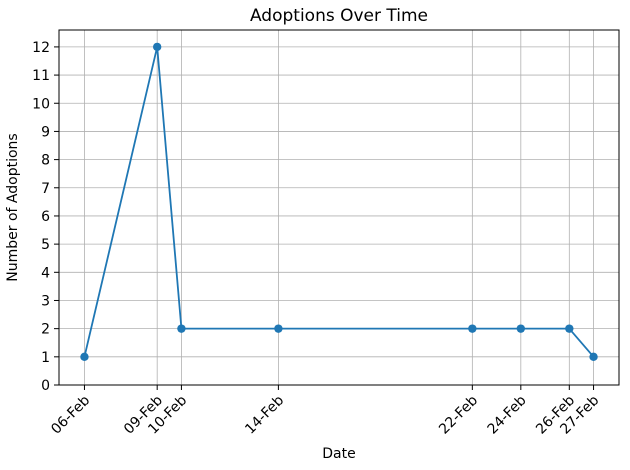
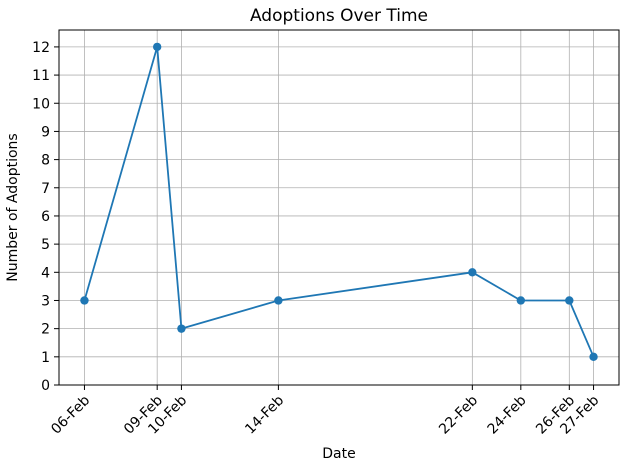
06-Feb: 1 -> 3
14-Feb: 2 -> 3
22-Feb: 2 -> 4
24-Feb: 2 -> 3
26-Feb: 2 -> 3
